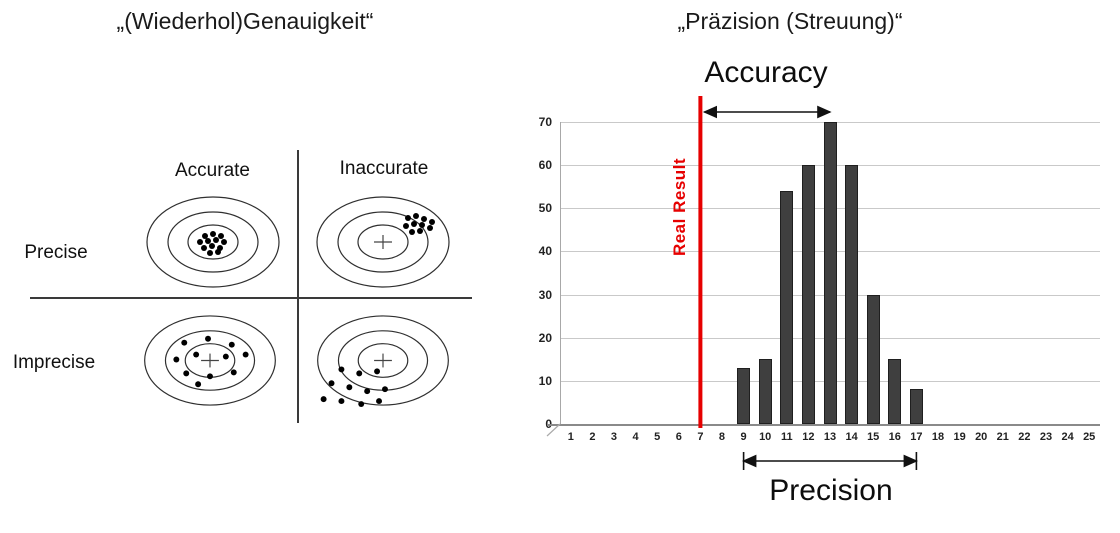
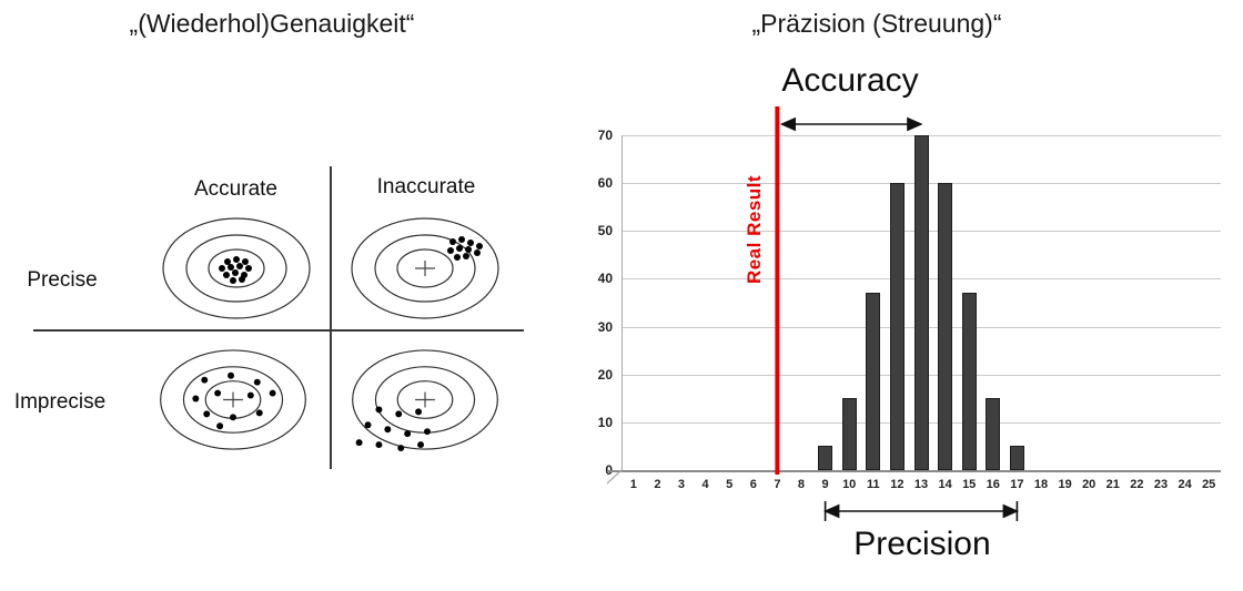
9: 13 -> 5
11: 54 -> 37
15: 30 -> 37
17: 8 -> 5
